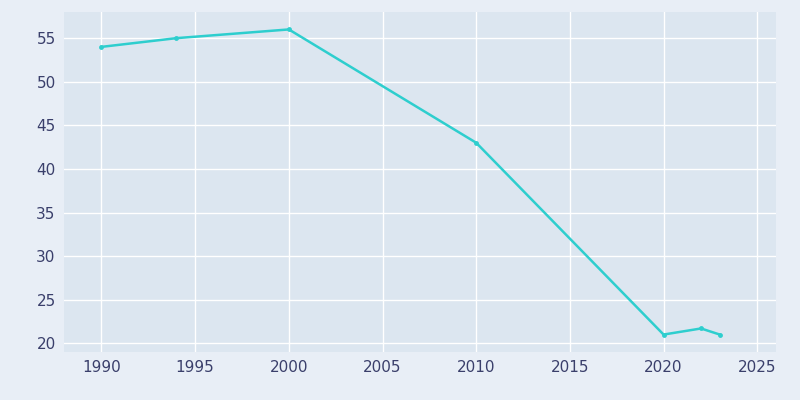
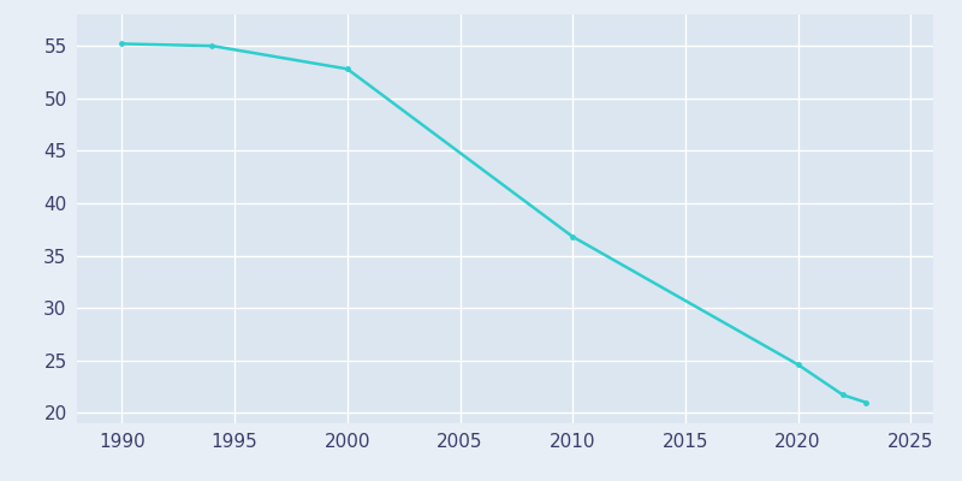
1990: 54.0 -> 55.2
2000: 56.0 -> 52.8
2010: 43.0 -> 36.8
2020: 21.0 -> 24.6
